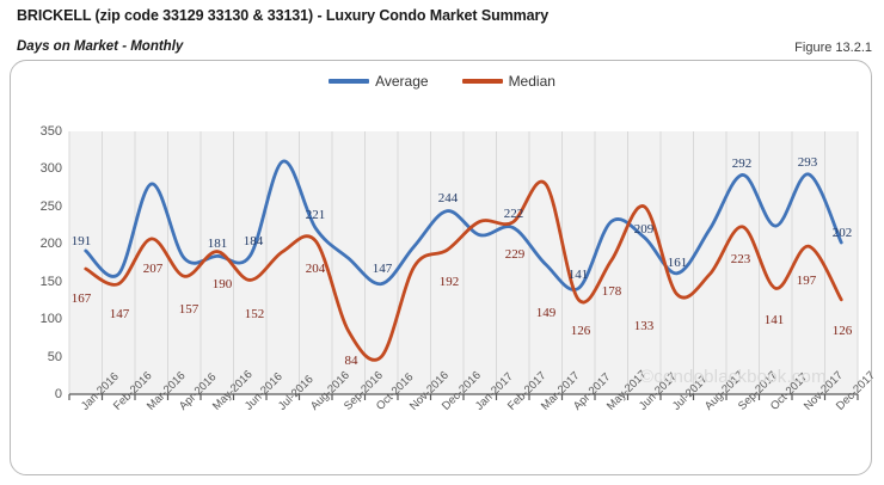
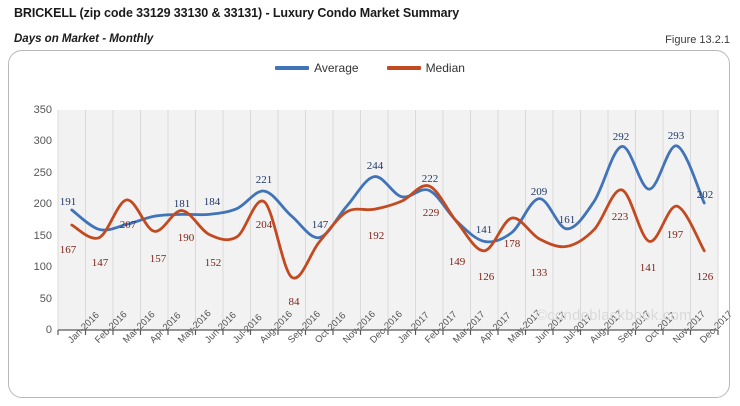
Average/Mar-2016: 280 -> 170
Average/Jul-2016: 310 -> 190
Median/Jul-2016: 190 -> 150
Median/Oct-2016: 50 -> 140
Median/Nov-2016: 170 -> 190
Median/Jan-2017: 230 -> 200
Median/Mar-2017: 280 -> 170
Average/May-2017: 230 -> 160
Median/Jun-2017: 250 -> 140
Average/Aug-2017: 220 -> 200
